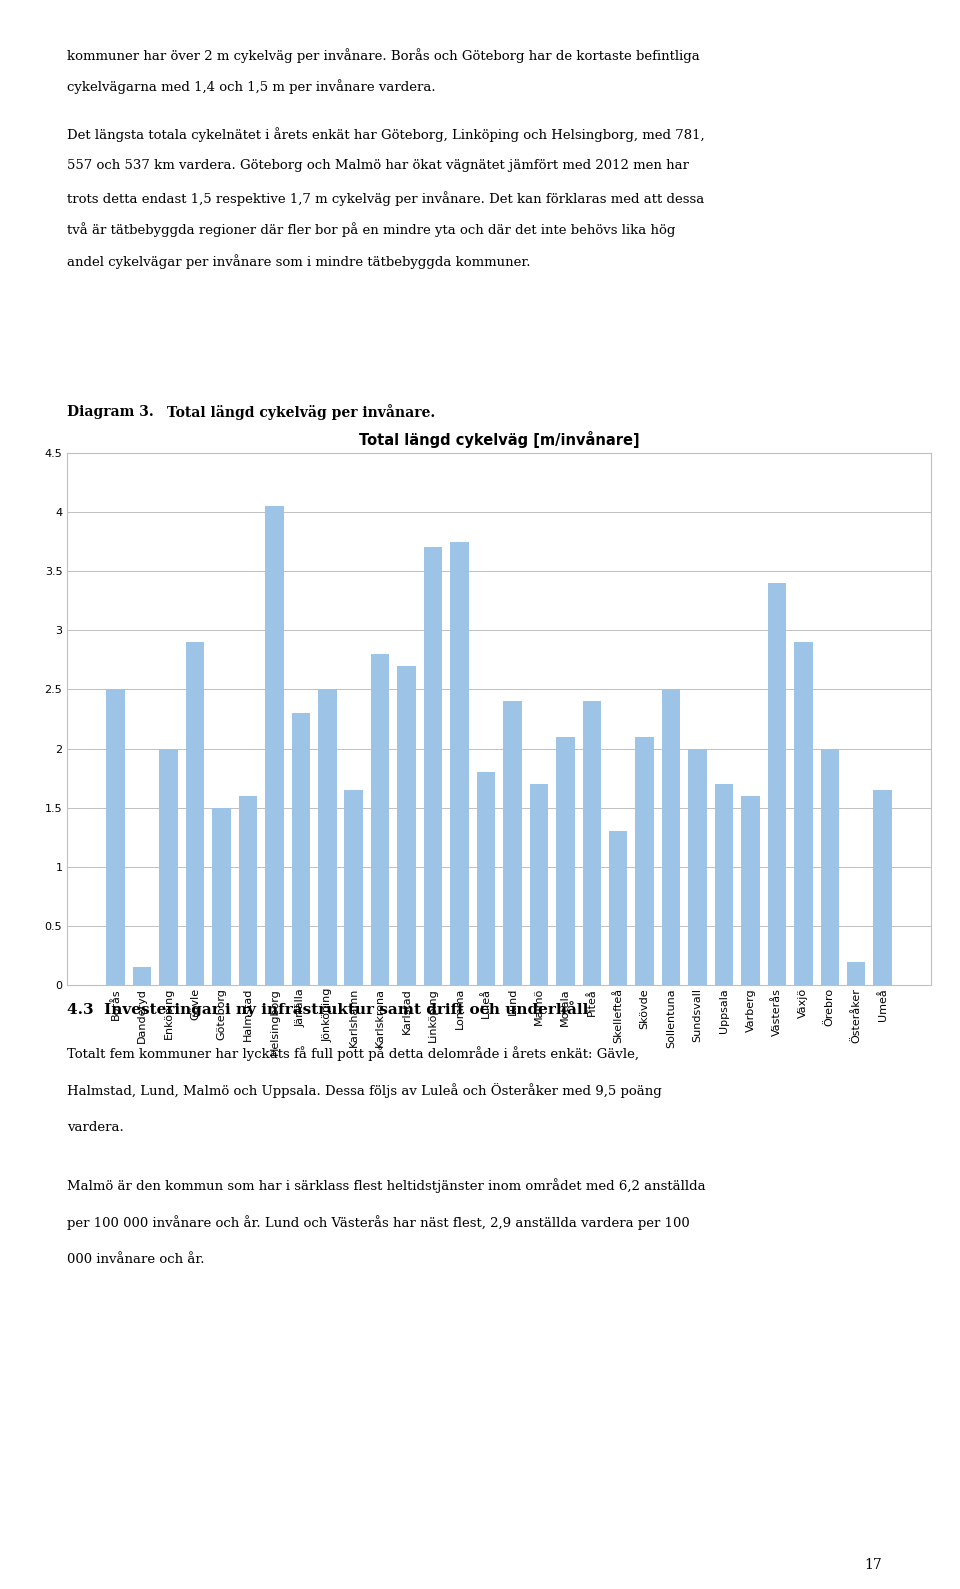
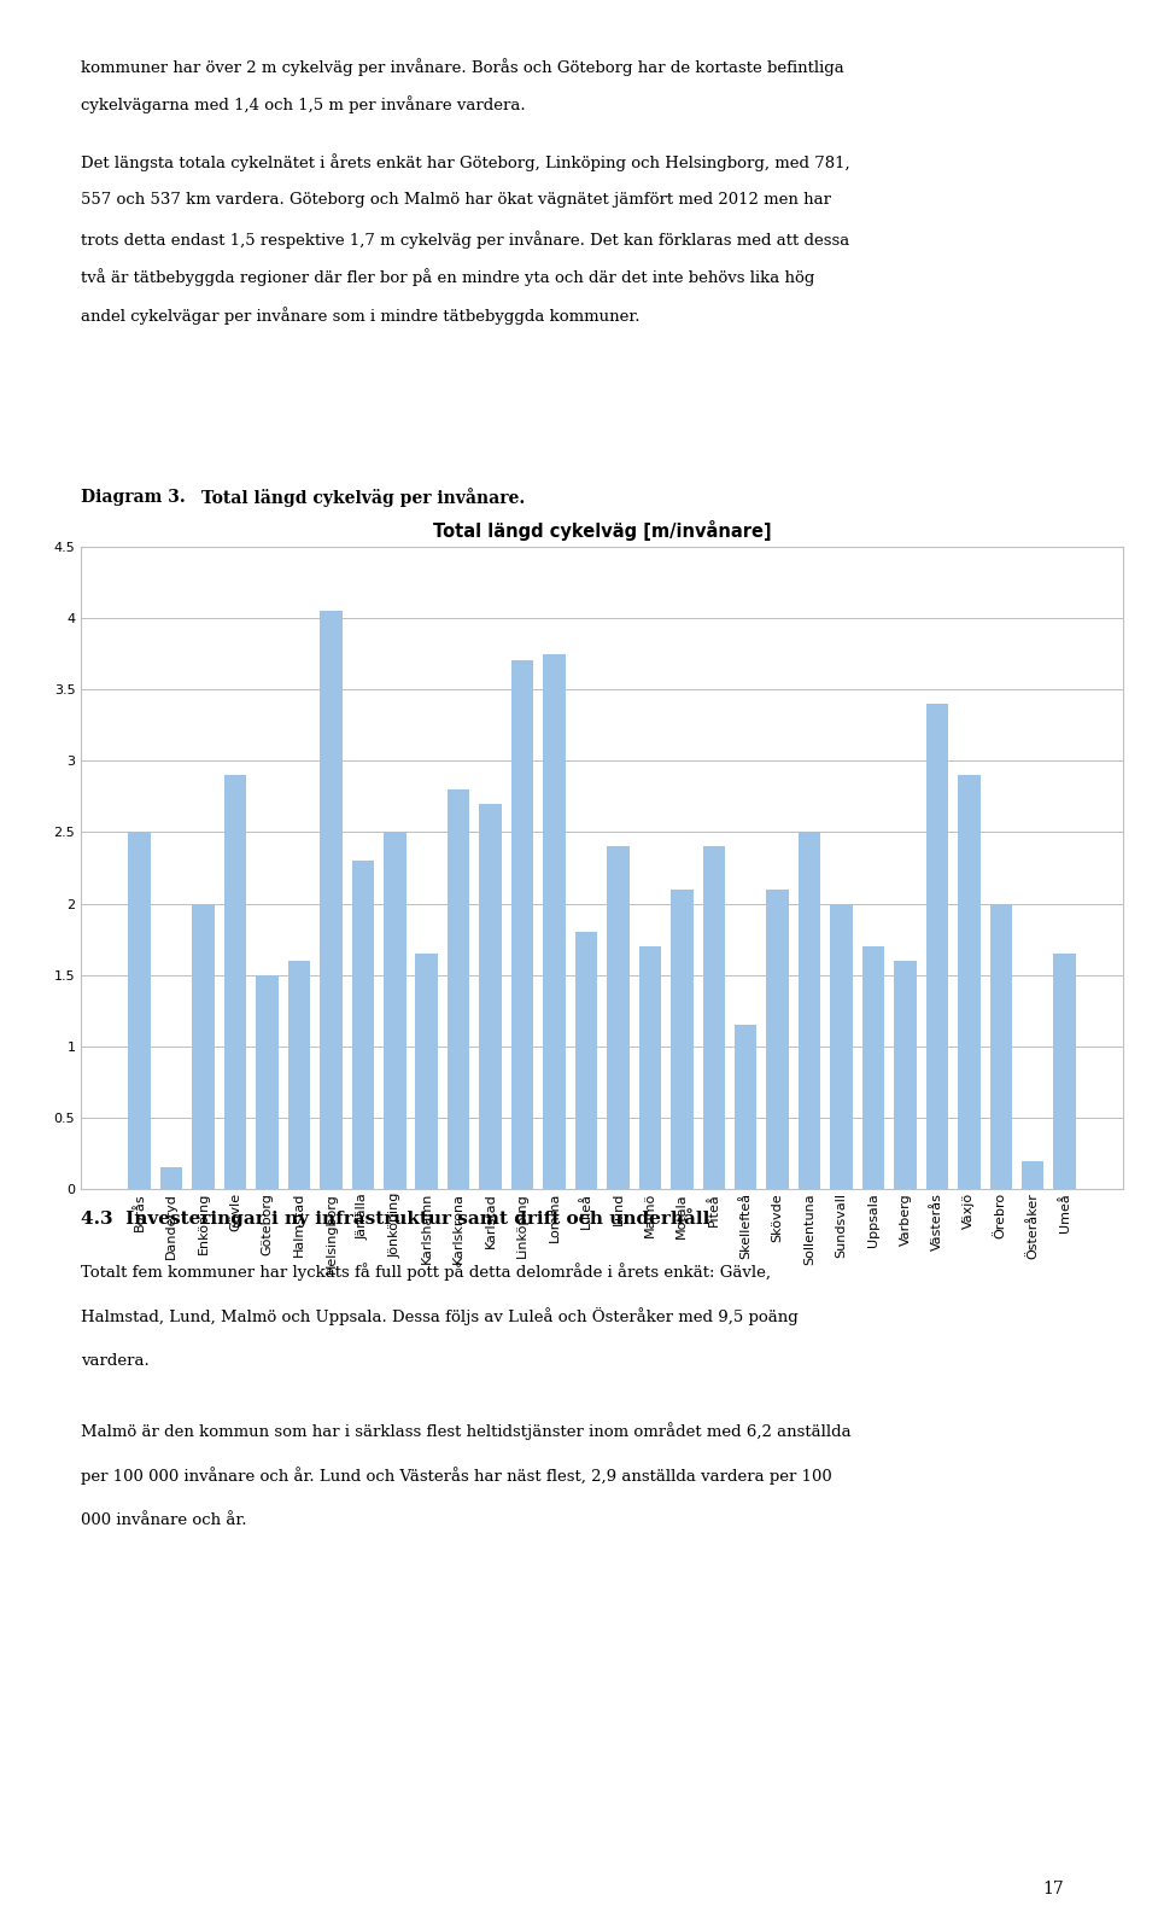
Skellefteå: 1.30 -> 1.15
